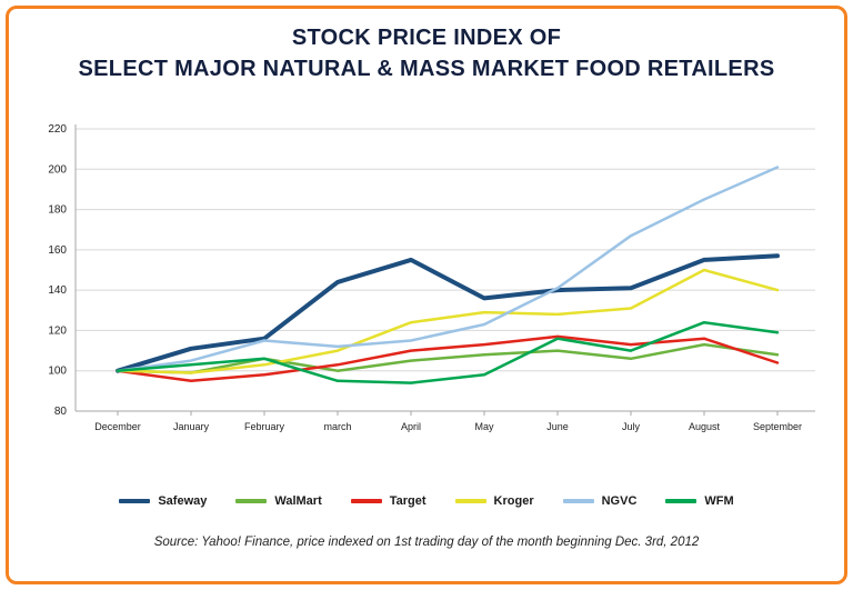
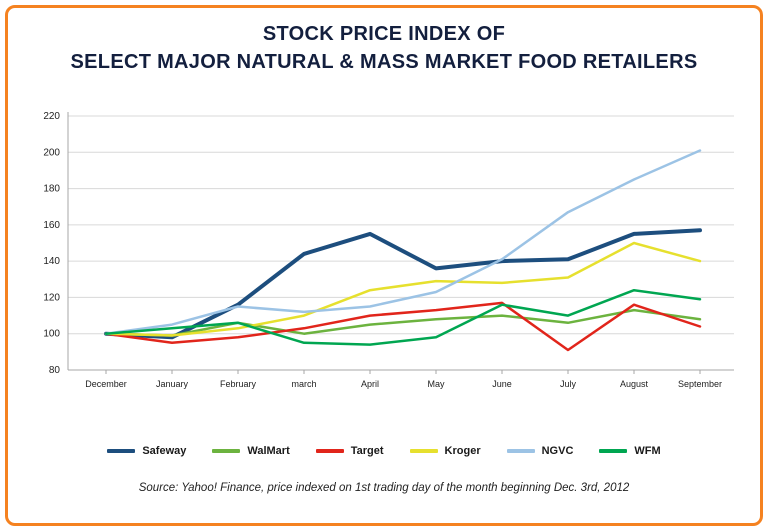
Safeway/January: 111 -> 98
Target/July: 113 -> 91
